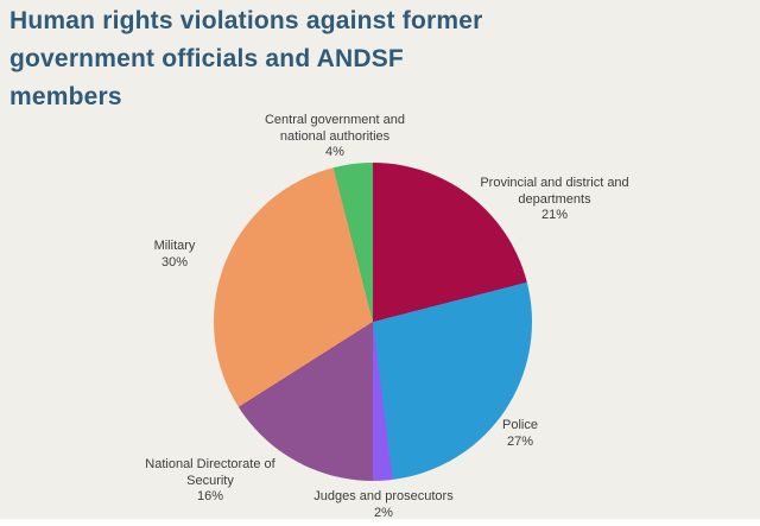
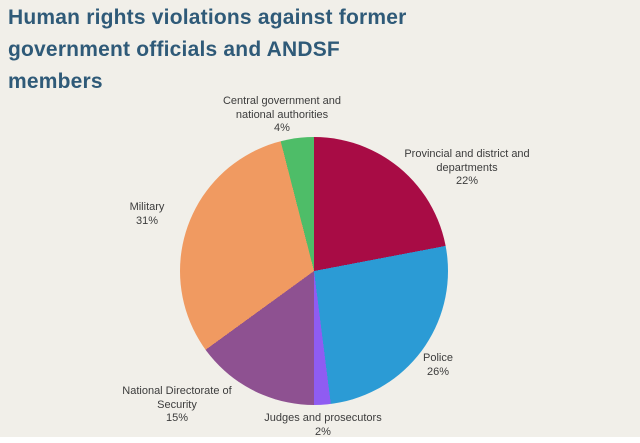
Provincial and district and departments: 21% -> 22%
Police: 27% -> 26%
National Directorate of Security: 16% -> 15%
Military: 30% -> 31%
